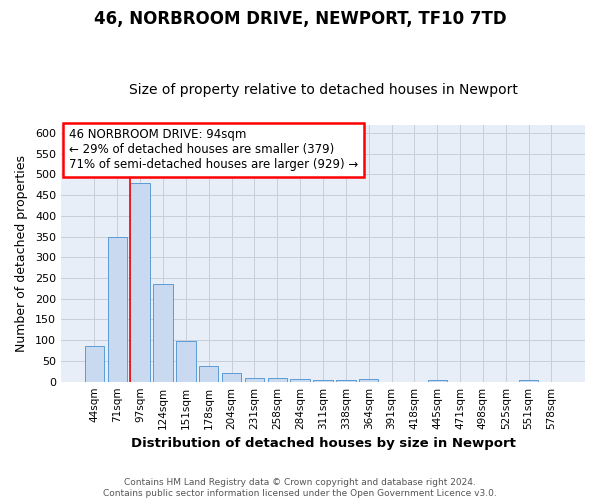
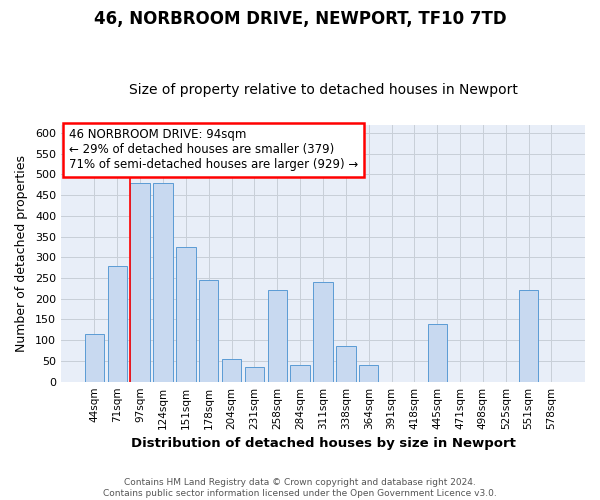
44sqm: 85 -> 115
71sqm: 350 -> 280
124sqm: 236 -> 480
151sqm: 97 -> 325
178sqm: 37 -> 245
204sqm: 20 -> 55
231sqm: 8 -> 35
258sqm: 10 -> 220
284sqm: 6 -> 40
311sqm: 5 -> 240
338sqm: 5 -> 85
364sqm: 6 -> 40
445sqm: 5 -> 140
551sqm: 5 -> 220
